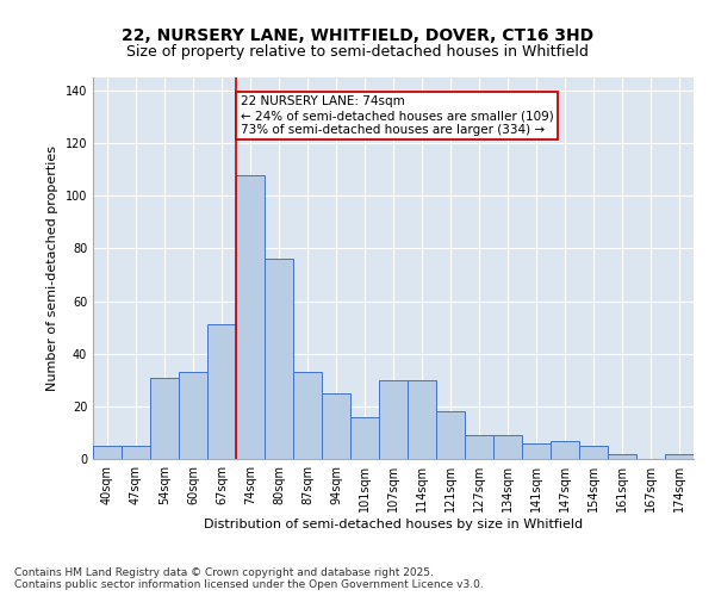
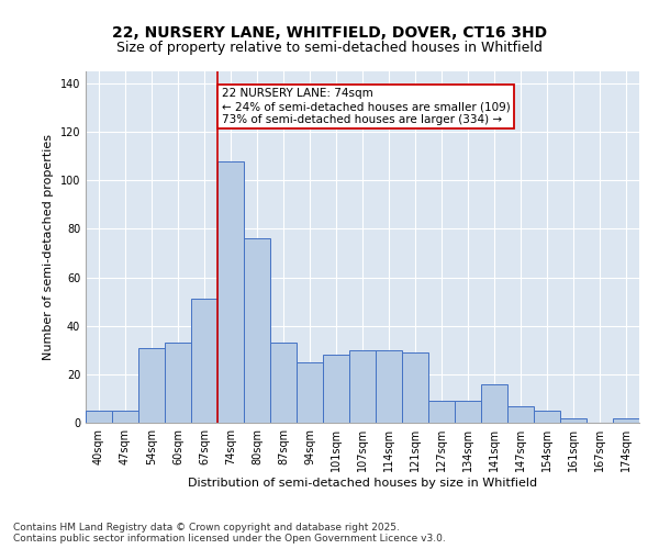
101sqm: 16 -> 28
121sqm: 18 -> 29
141sqm: 6 -> 16
